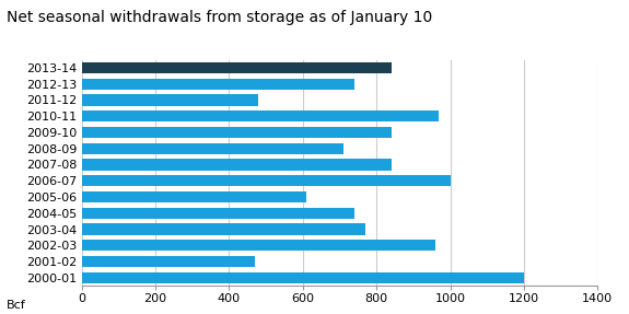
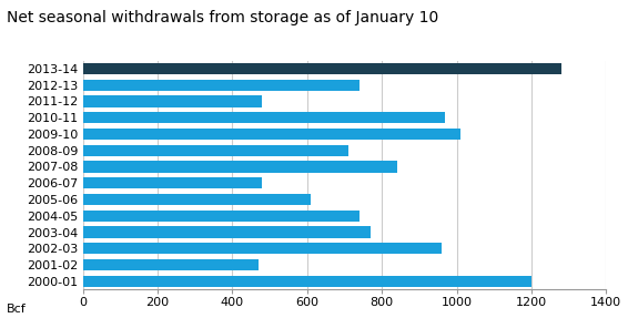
2013-14: 840 -> 1280
2009-10: 840 -> 1010
2006-07: 1000 -> 480
